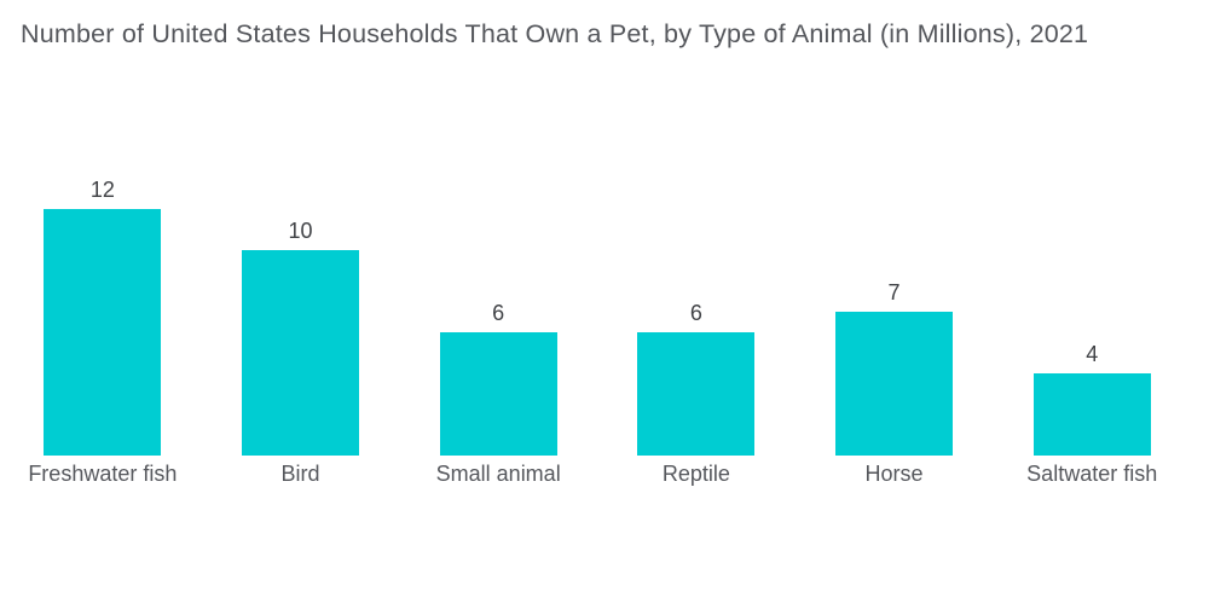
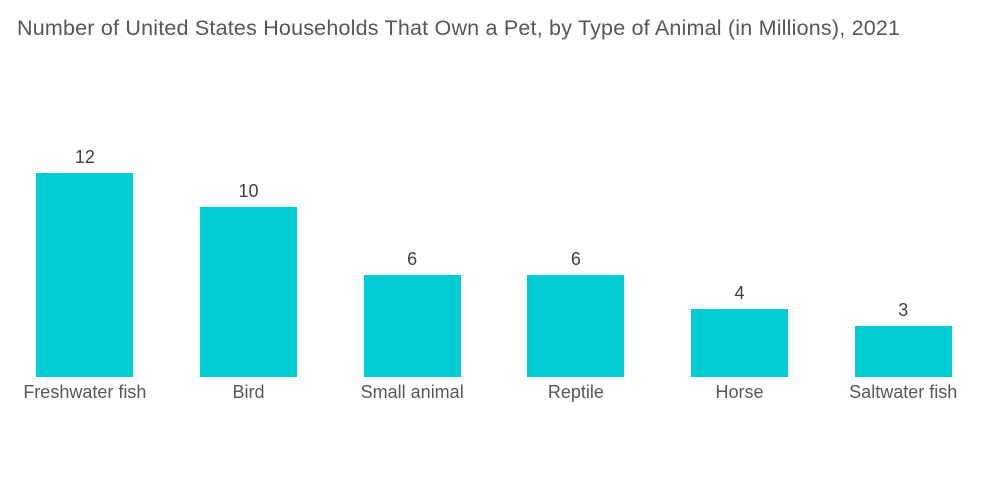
Horse: 7 -> 4
Saltwater fish: 4 -> 3
